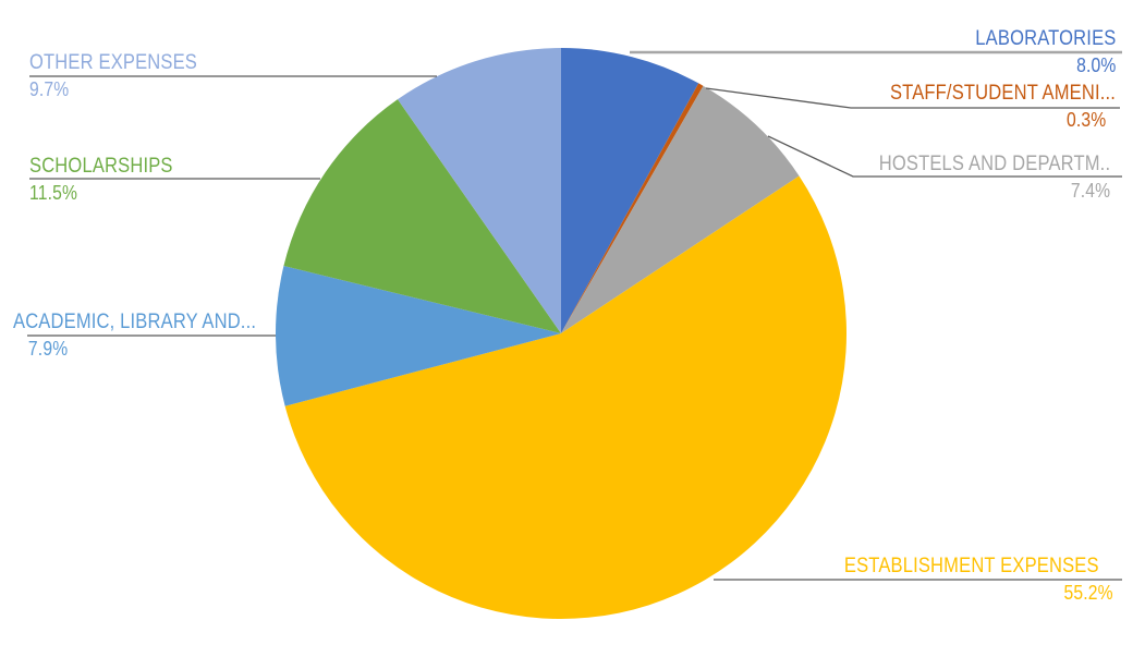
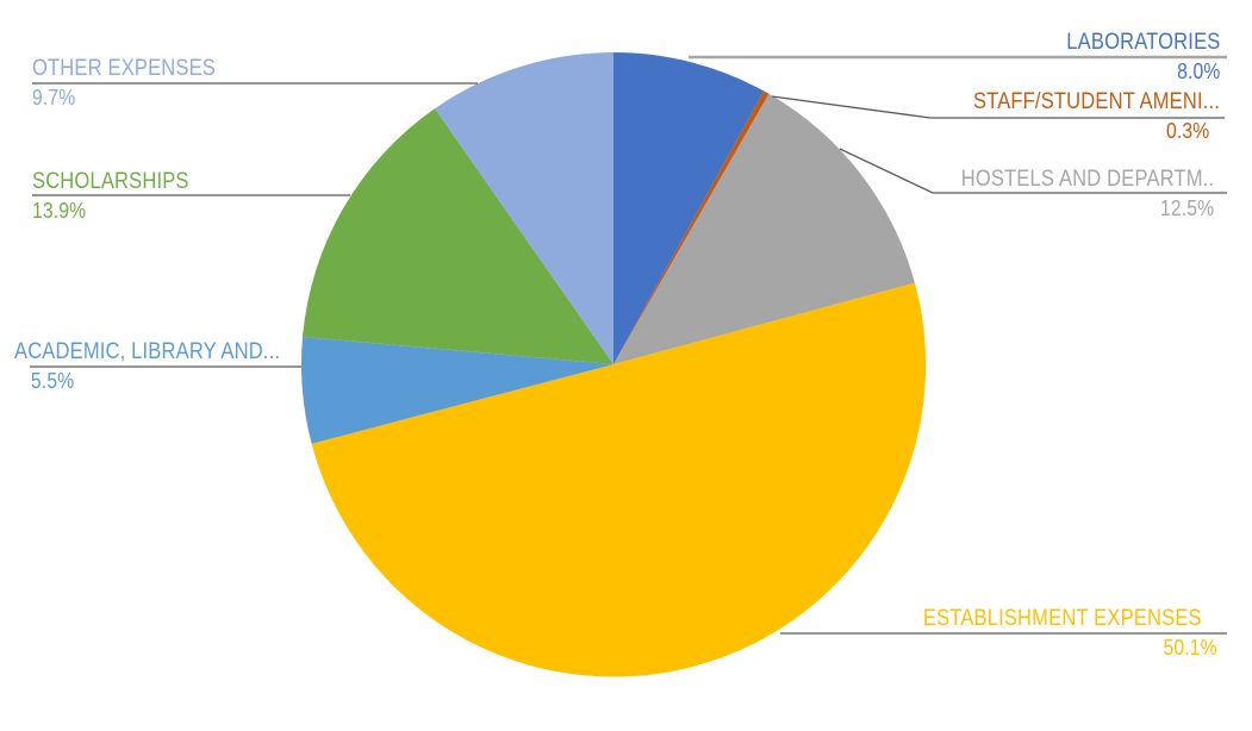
HOSTELS AND DEPARTM..: 7.4% -> 12.5%
ESTABLISHMENT EXPENSES: 55.2% -> 50.1%
ACADEMIC, LIBRARY AND...: 7.9% -> 5.5%
SCHOLARSHIPS: 11.5% -> 13.9%
